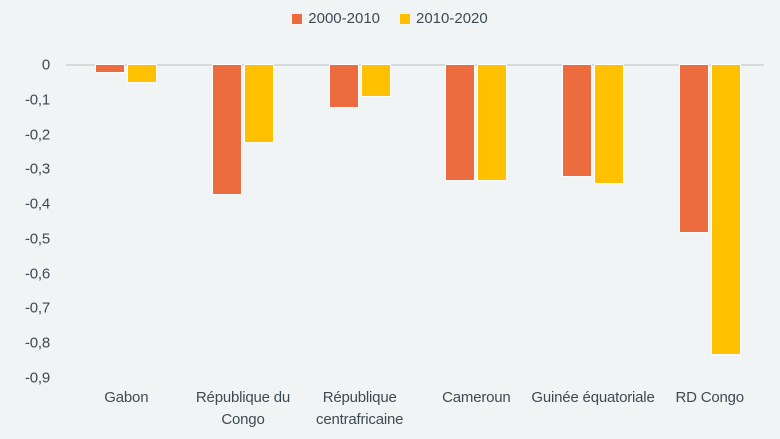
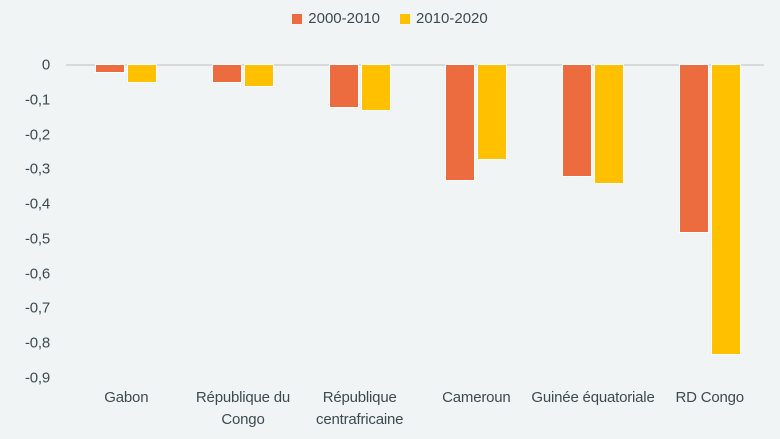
2000-2010/République du Congo: -0,37 -> -0,05
2010-2020/République du Congo: -0,22 -> -0,06
2010-2020/République centrafricaine: -0,09 -> -0,13
2010-2020/Cameroun: -0,33 -> -0,27
